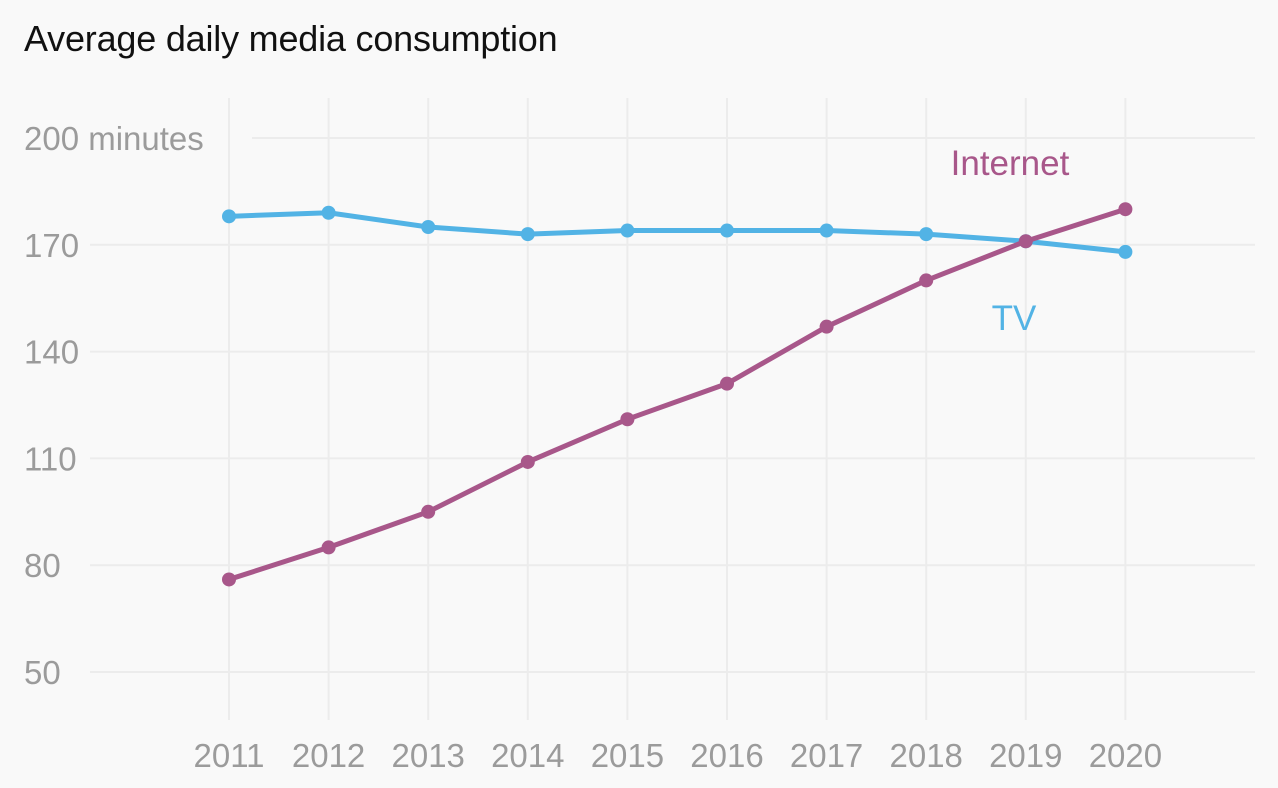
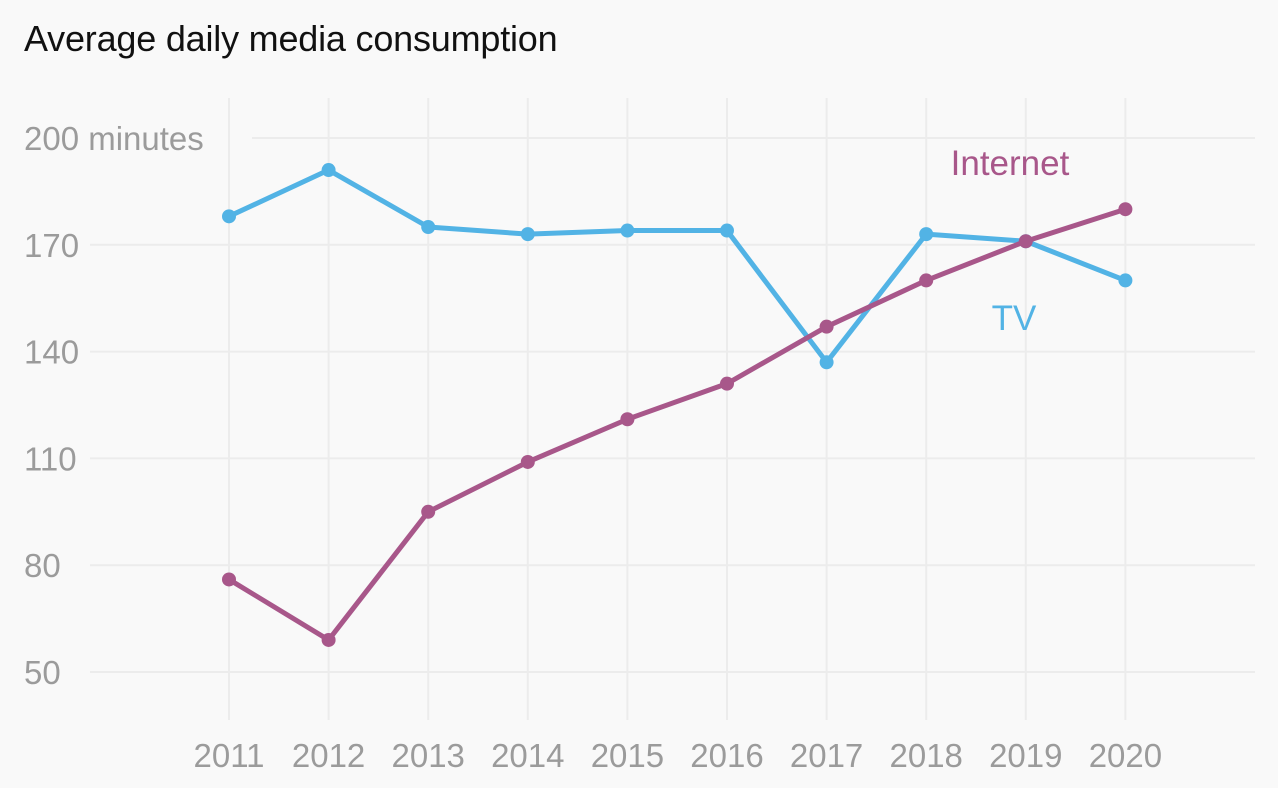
TV/2012: 179 -> 191
Internet/2012: 85 -> 59
TV/2017: 174 -> 137
TV/2020: 168 -> 160
